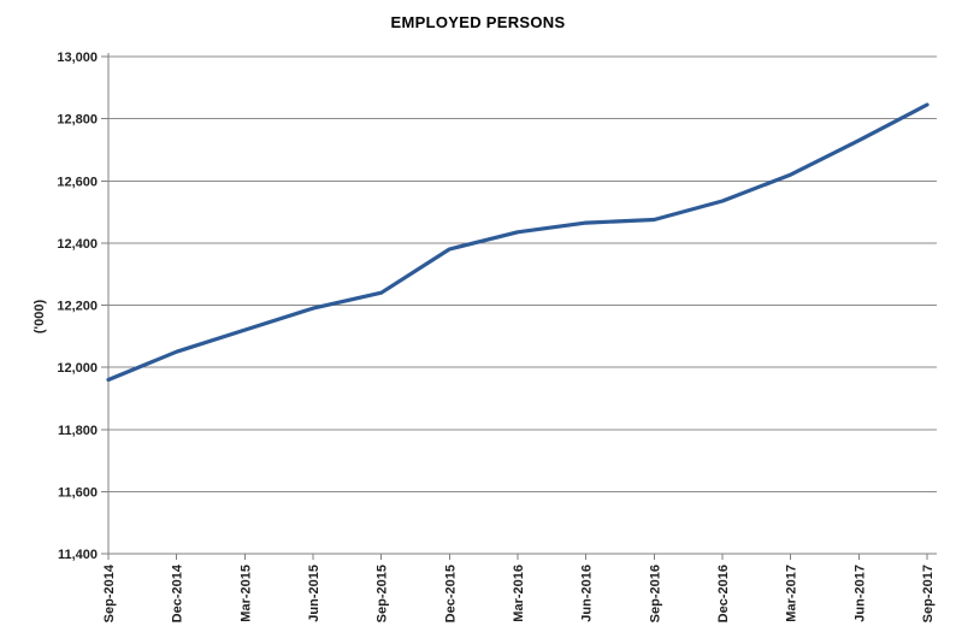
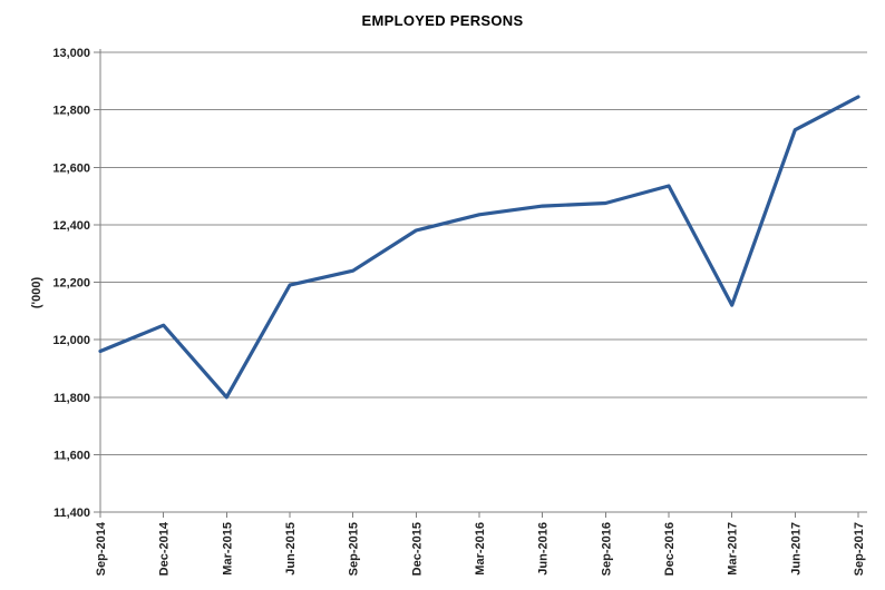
Mar-2015: 12120 -> 11800
Mar-2017: 12620 -> 12120
